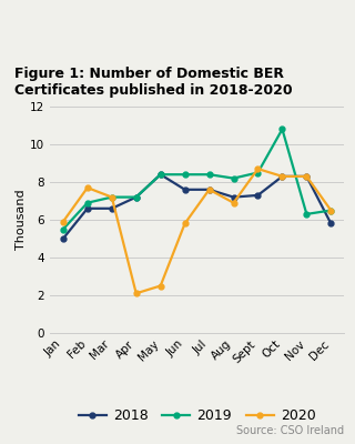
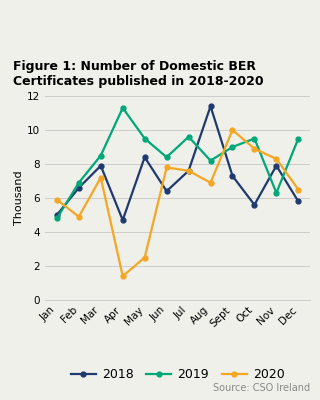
2019/Jan: 5.5 -> 4.8
2020/Feb: 7.7 -> 4.9
2018/Mar: 6.6 -> 7.9
2019/Mar: 7.2 -> 8.5
2018/Apr: 7.2 -> 4.7
2019/Apr: 7.2 -> 11.3
2020/Apr: 2.1 -> 1.4
2019/May: 8.4 -> 9.5
2018/Jun: 7.6 -> 6.4
2020/Jun: 5.8 -> 7.8
2019/Jul: 8.4 -> 9.6
2018/Aug: 7.2 -> 11.4
2019/Sept: 8.5 -> 9.0
2020/Sept: 8.7 -> 10.0
2018/Oct: 8.3 -> 5.6
2019/Oct: 10.8 -> 9.5
2020/Oct: 8.3 -> 8.9
2018/Nov: 8.3 -> 7.9
2019/Dec: 6.5 -> 9.5
